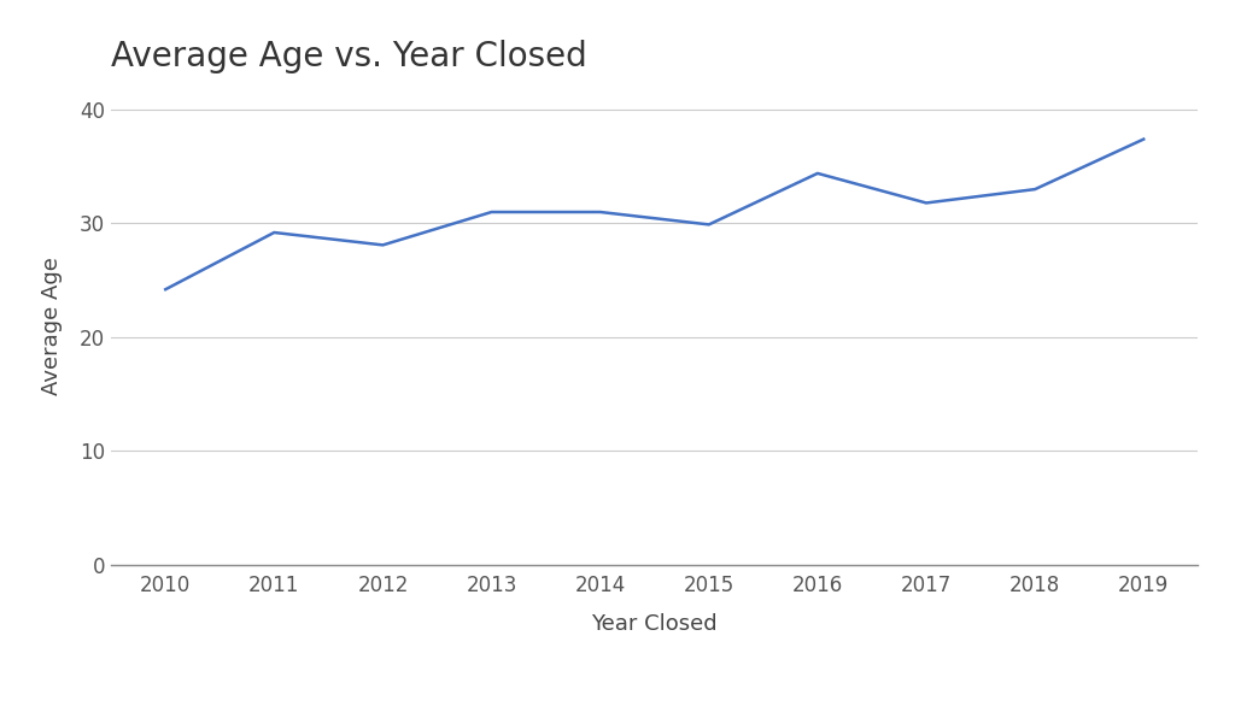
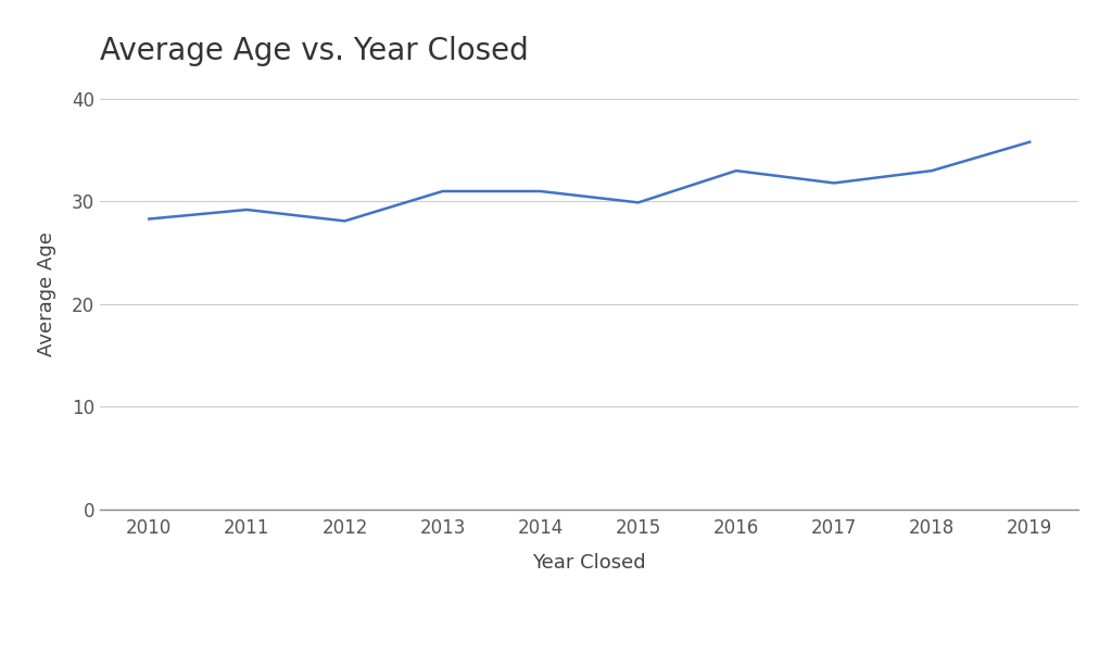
2010: 24.2 -> 28.3
2016: 34.4 -> 33.0
2019: 37.4 -> 35.8
